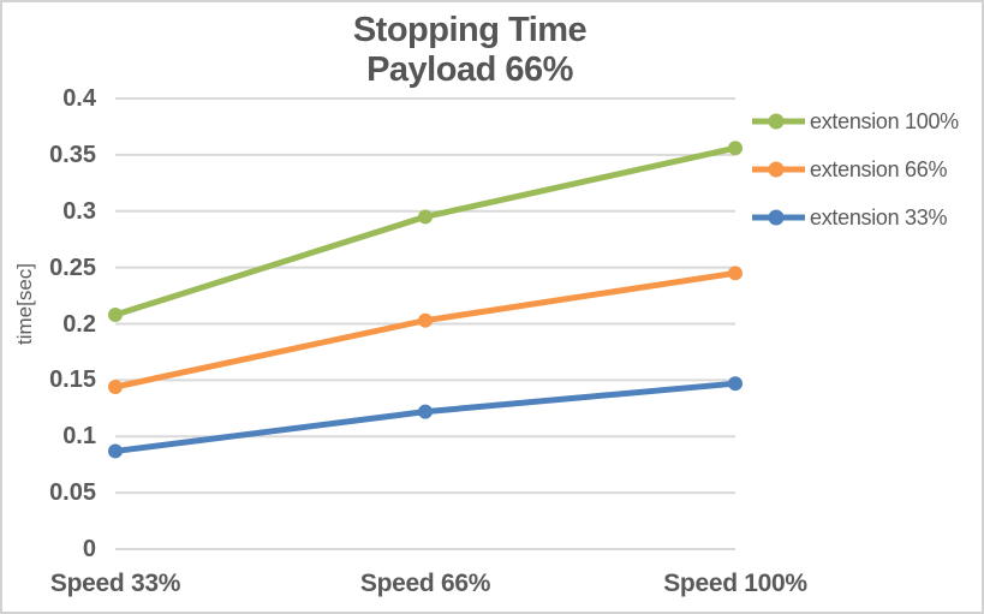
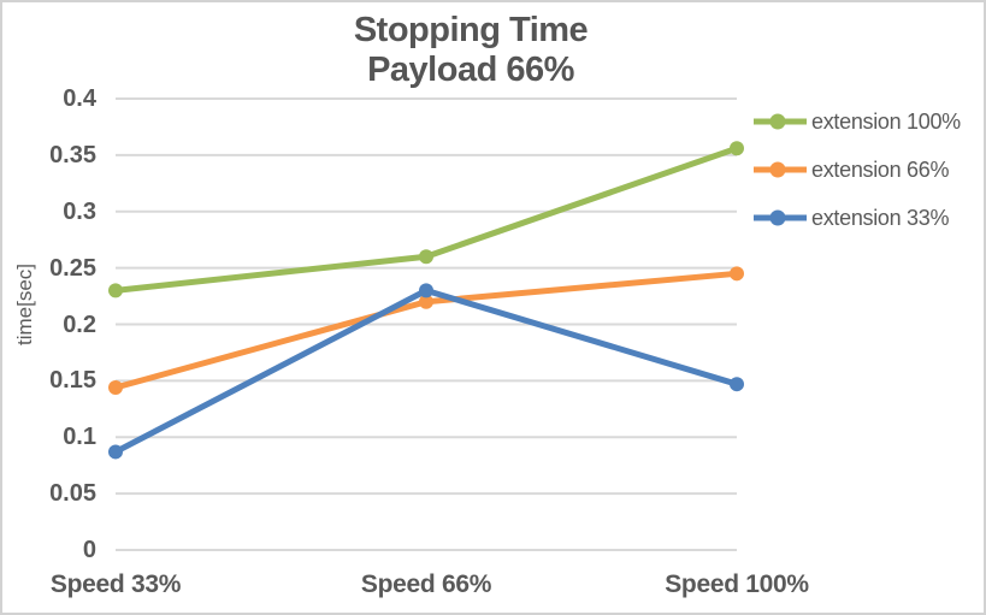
extension 100%/Speed 33%: 0.21 -> 0.23
extension 100%/Speed 66%: 0.29 -> 0.26
extension 66%/Speed 66%: 0.20 -> 0.22
extension 33%/Speed 66%: 0.12 -> 0.23
